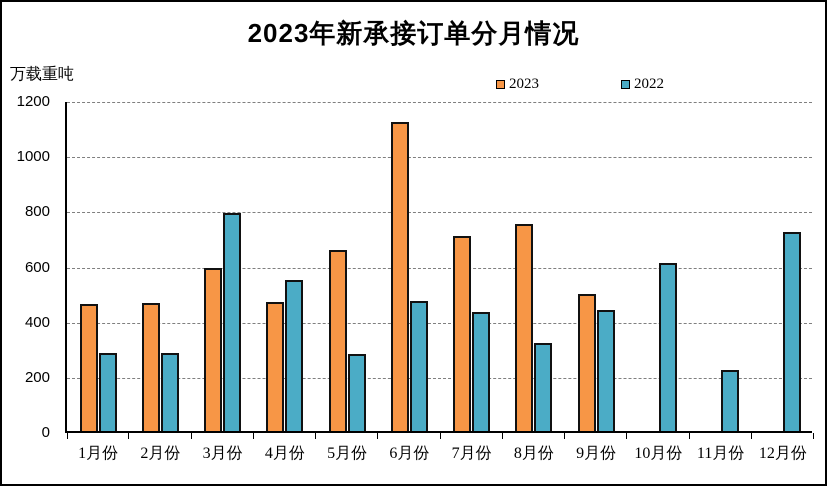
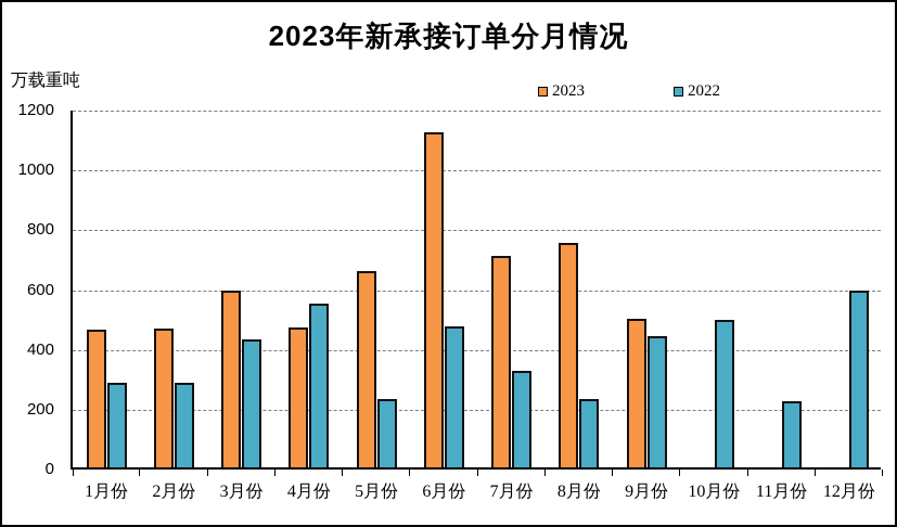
2022/3月份: 790 -> 430
2022/5月份: 280 -> 230
2022/7月份: 430 -> 320
2022/8月份: 320 -> 230
2022/10月份: 610 -> 490
2022/12月份: 720 -> 590
